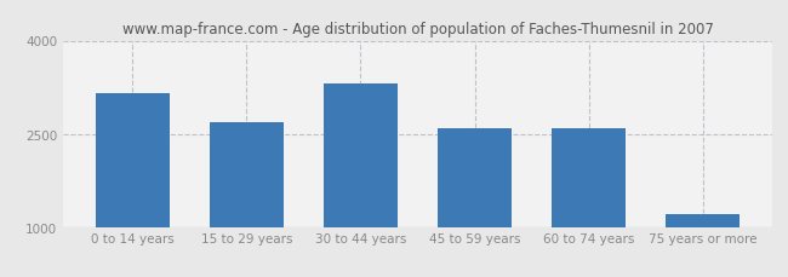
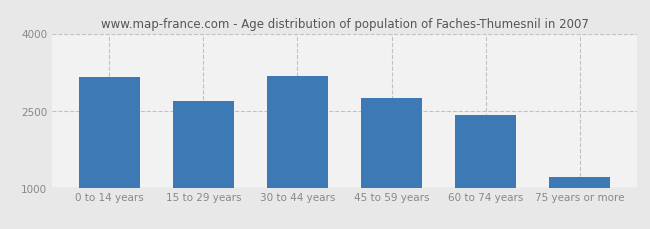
30 to 44 years: 3300 -> 3180
45 to 59 years: 2580 -> 2750
60 to 74 years: 2580 -> 2420
